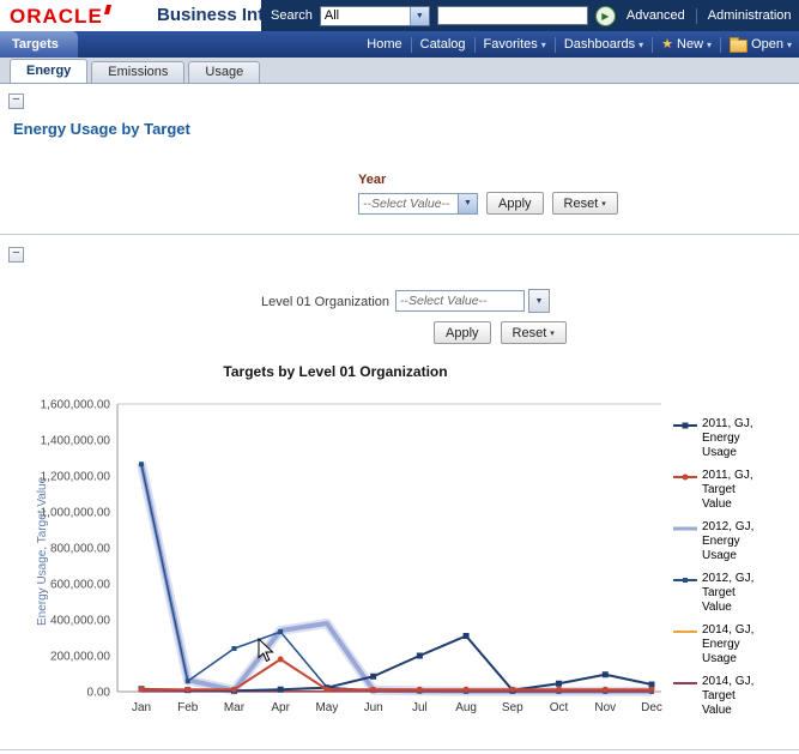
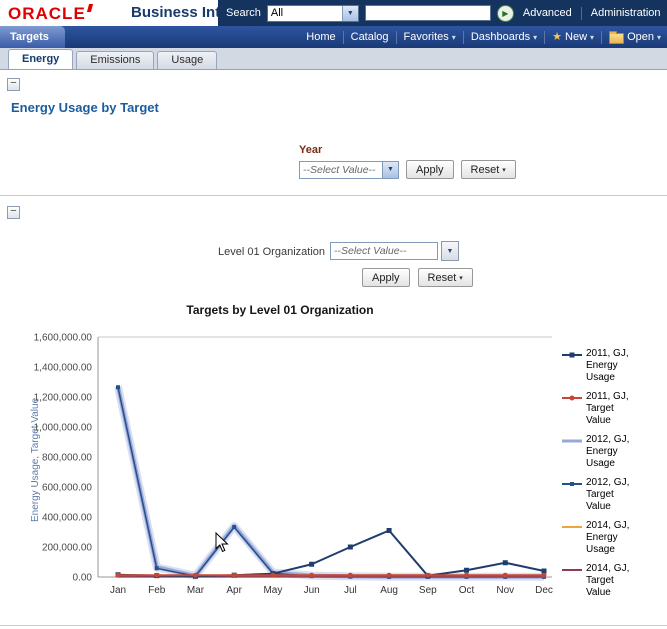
2012, GJ, Target Value/Mar: 240000 -> 10000
2011, GJ, Target Value/Apr: 180000 -> 10000
2012, GJ, Energy Usage/May: 380000 -> 30000
